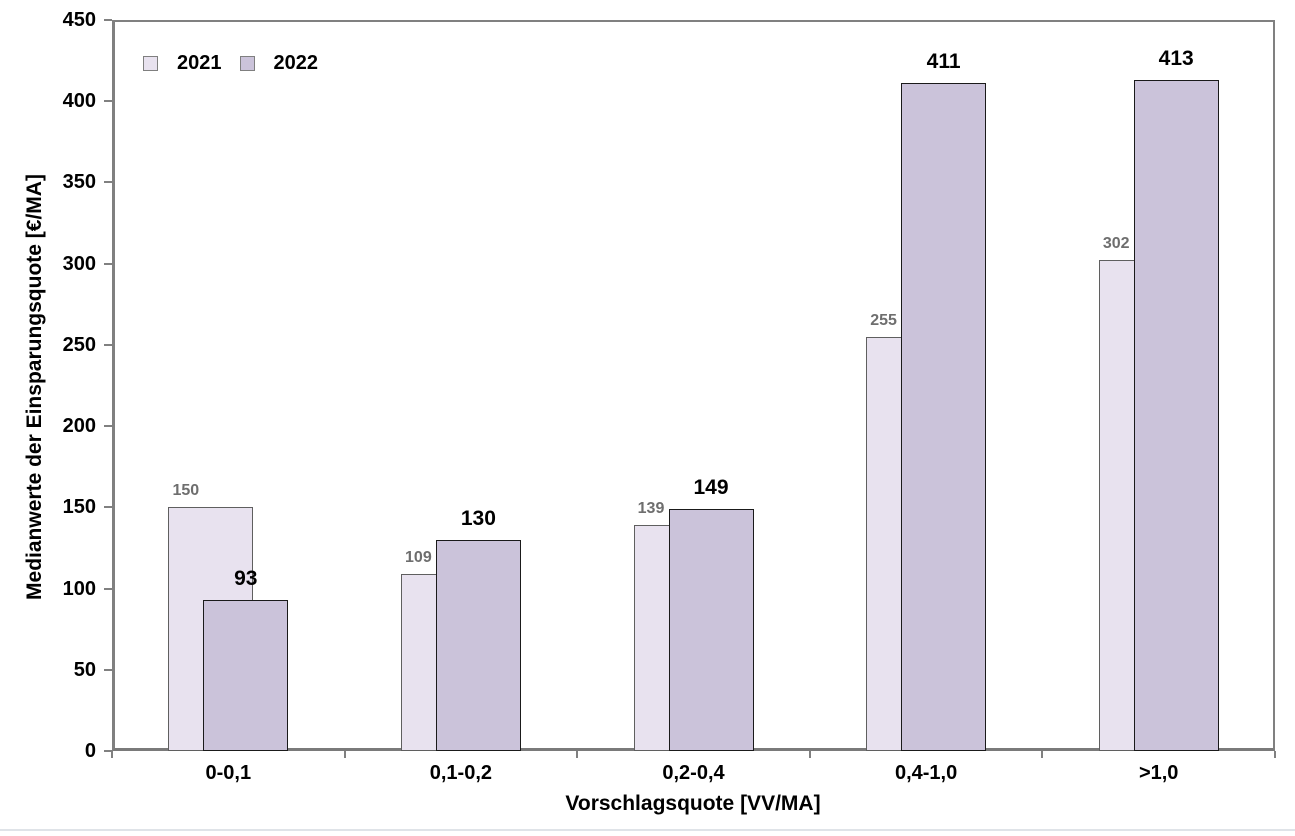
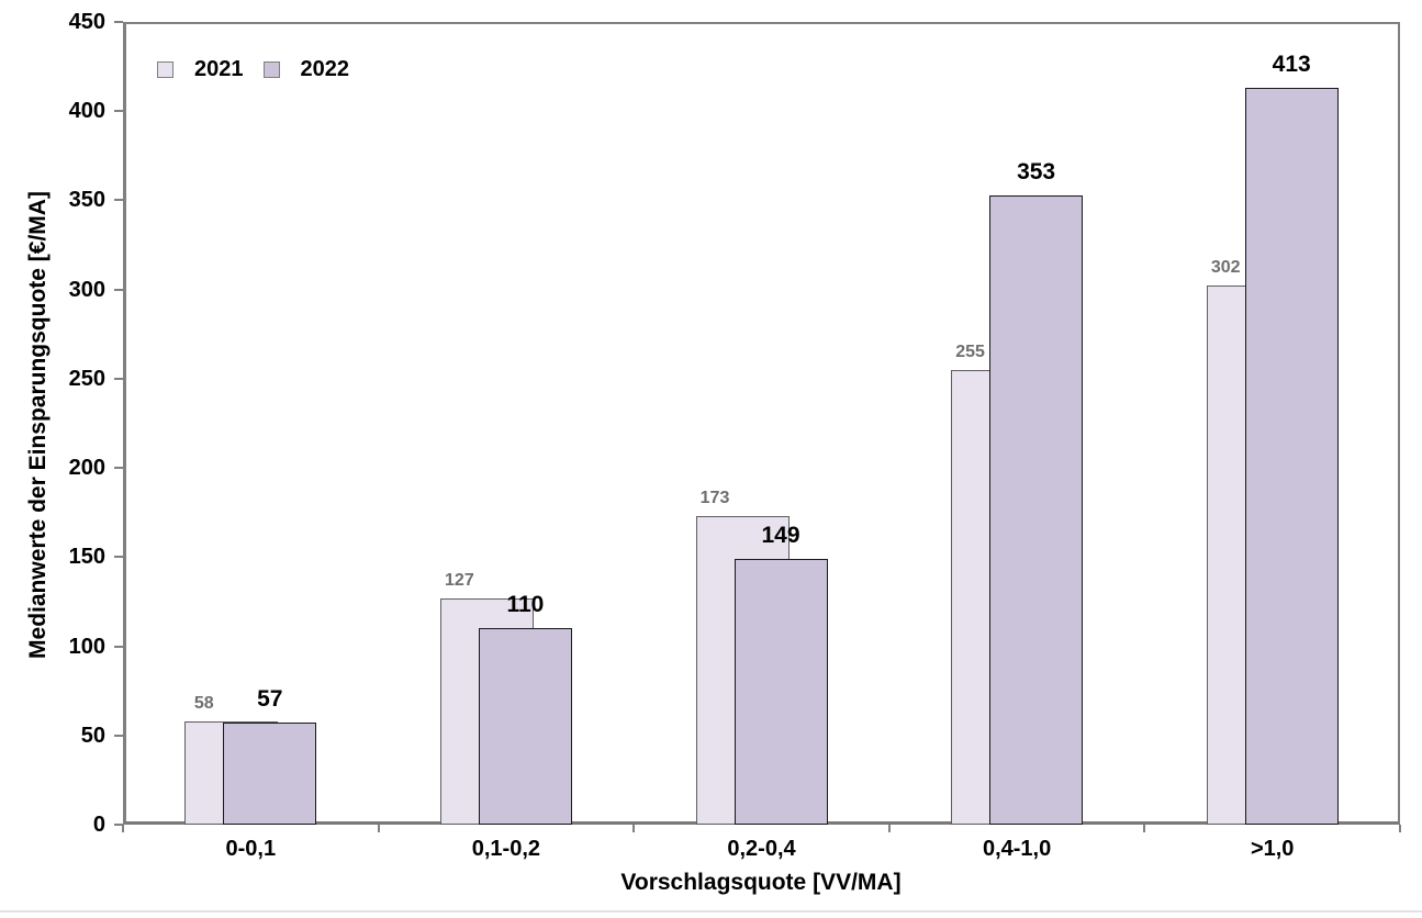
2021/0-0,1: 150 -> 58
2022/0-0,1: 93 -> 57
2021/0,1-0,2: 109 -> 127
2022/0,1-0,2: 130 -> 110
2021/0,2-0,4: 139 -> 173
2022/0,4-1,0: 411 -> 353
